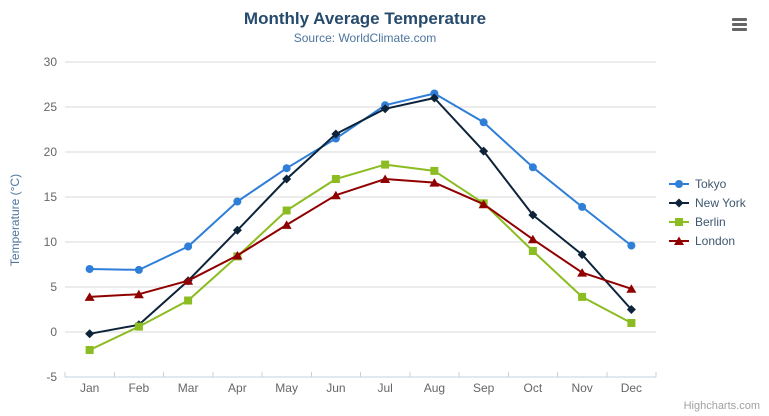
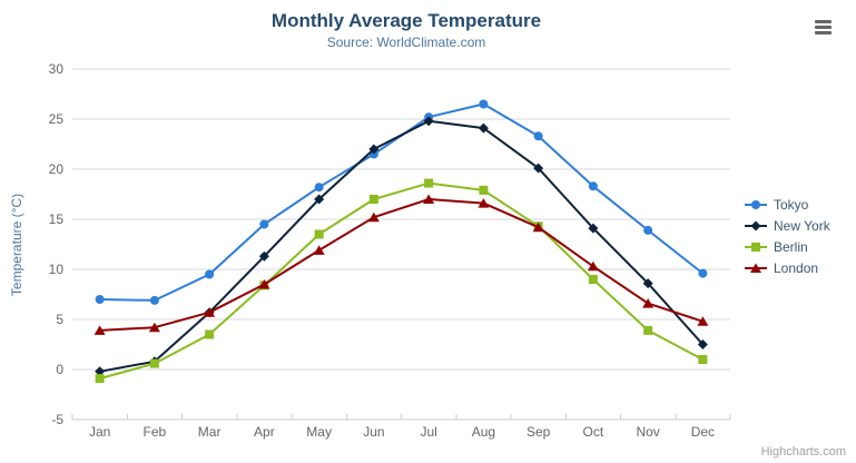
Berlin/Jan: -2 -> -1
New York/Aug: 26 -> 24
New York/Oct: 13 -> 14
